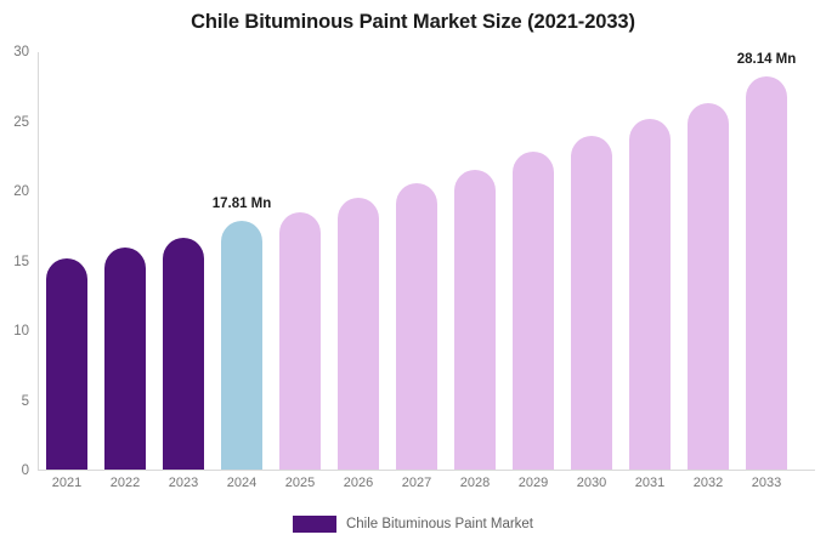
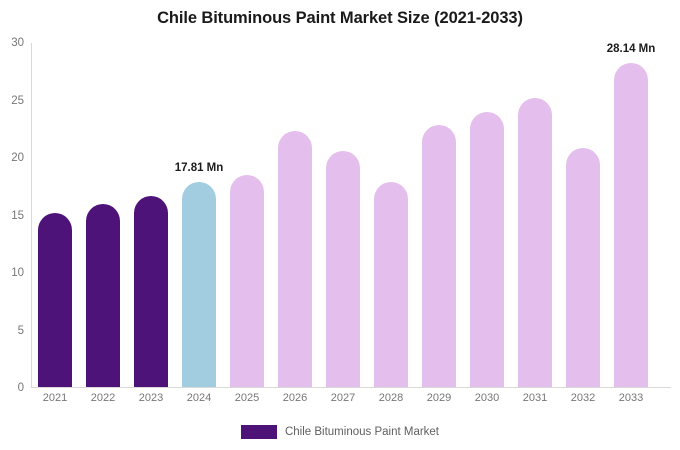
2026: 19.5 -> 22.3
2028: 21.5 -> 17.8
2032: 26.3 -> 20.8
